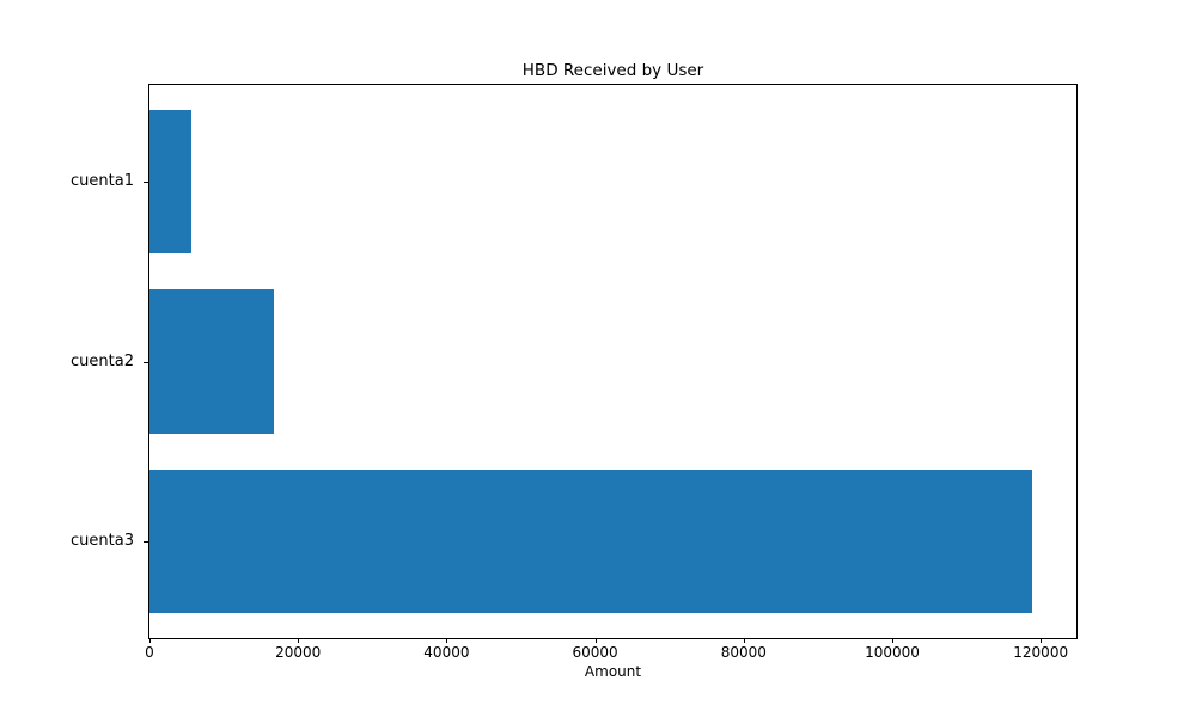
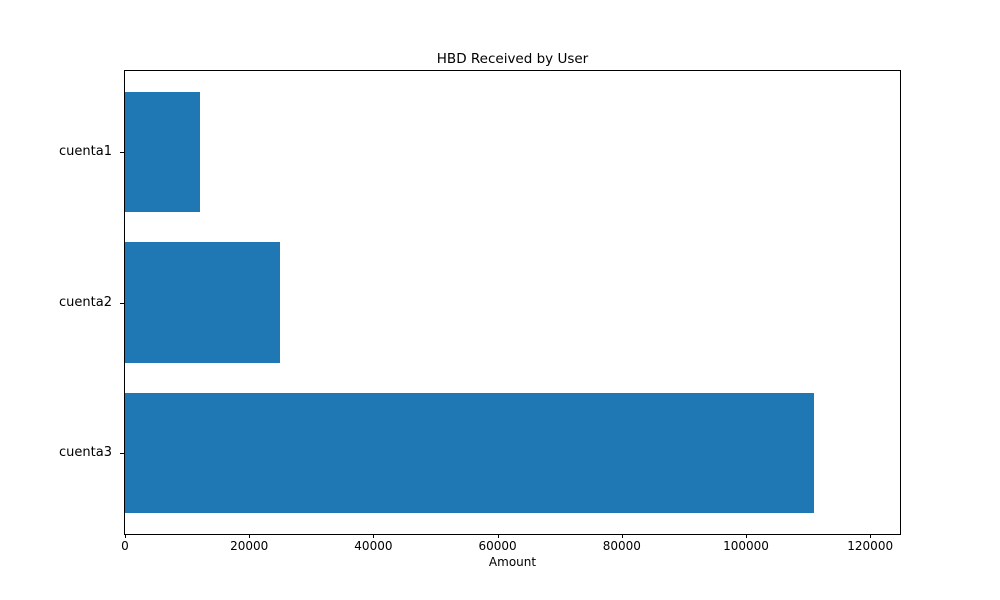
cuenta1: 6000 -> 12000
cuenta2: 17000 -> 25000
cuenta3: 119000 -> 111000
